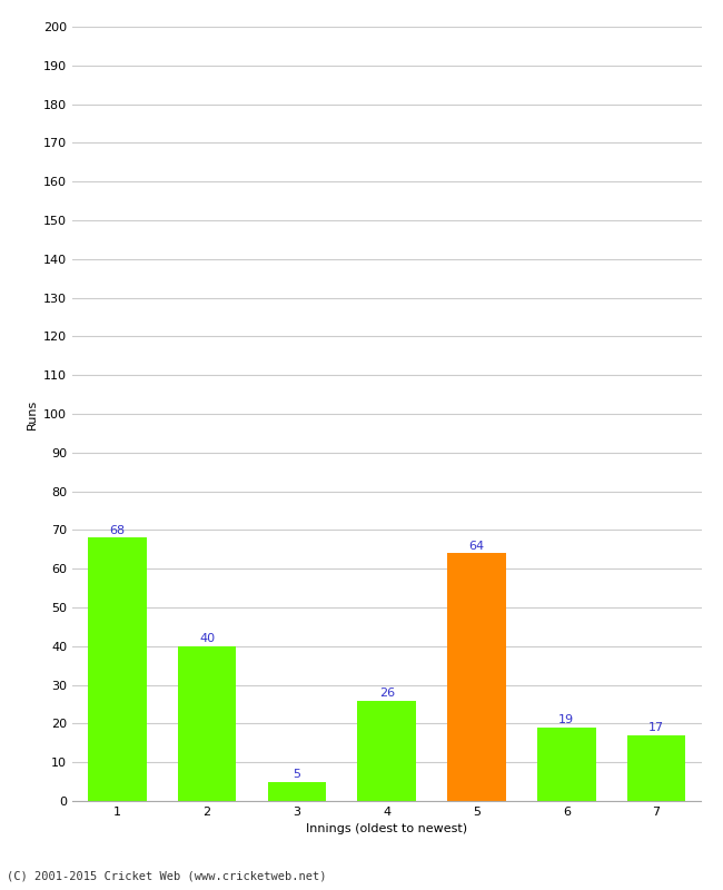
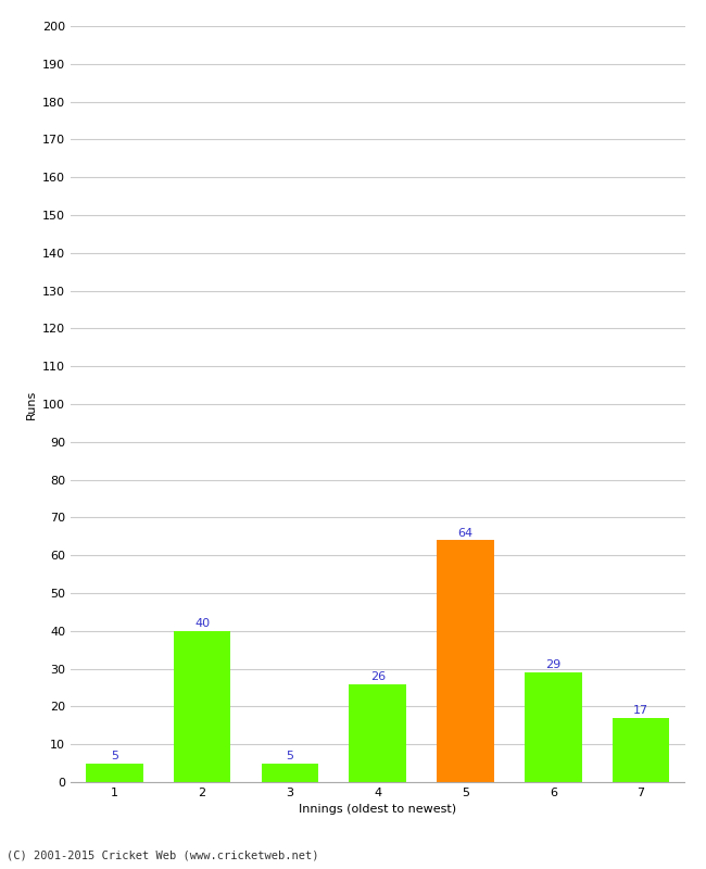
1: 68 -> 5
6: 19 -> 29
